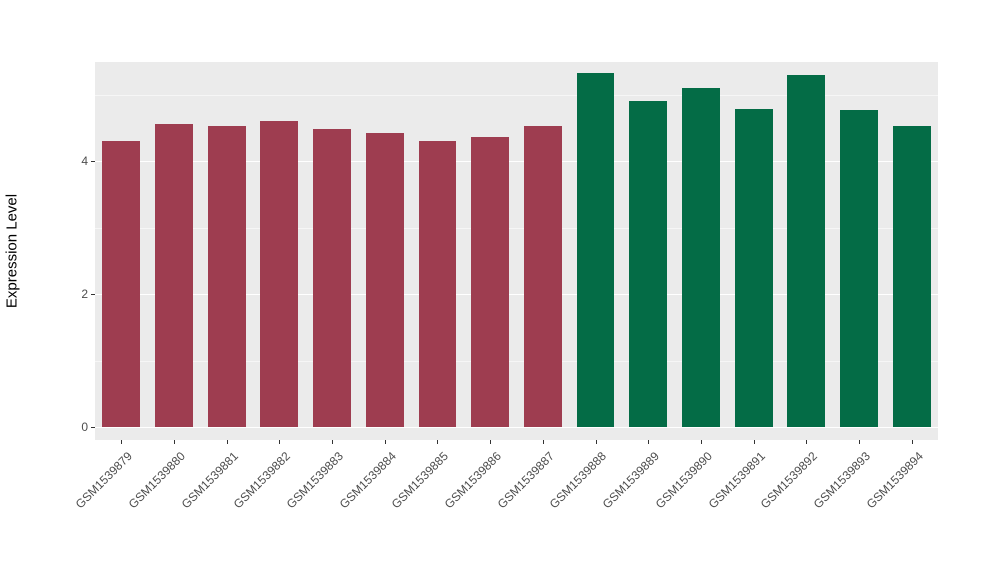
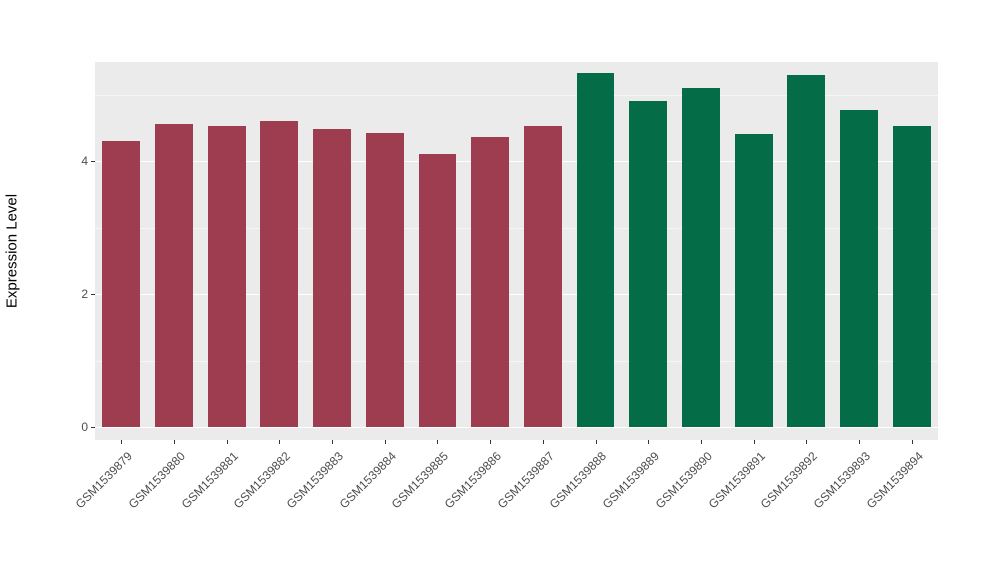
GSM1539885: 4.3 -> 4.1
GSM1539891: 4.8 -> 4.4
